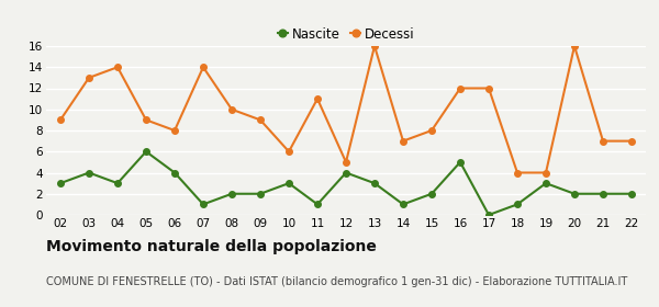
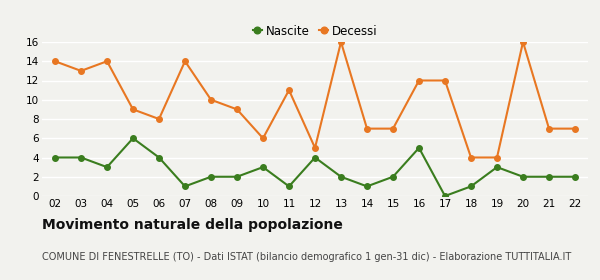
Nascite/02: 3 -> 4
Decessi/02: 9 -> 14
Nascite/13: 3 -> 2
Decessi/15: 8 -> 7
